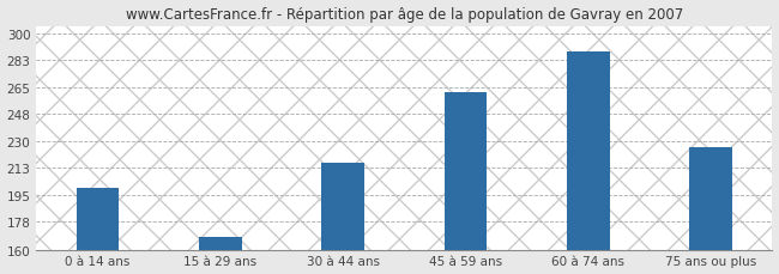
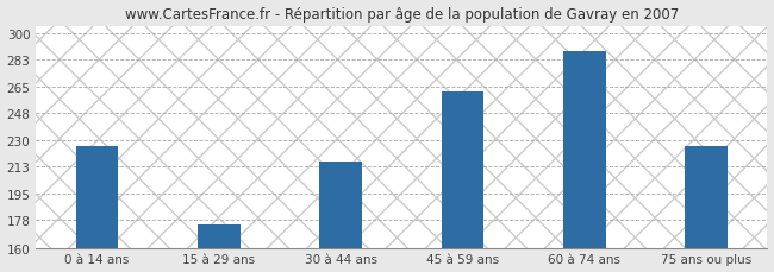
0 à 14 ans: 200 -> 226
15 à 29 ans: 168 -> 175
